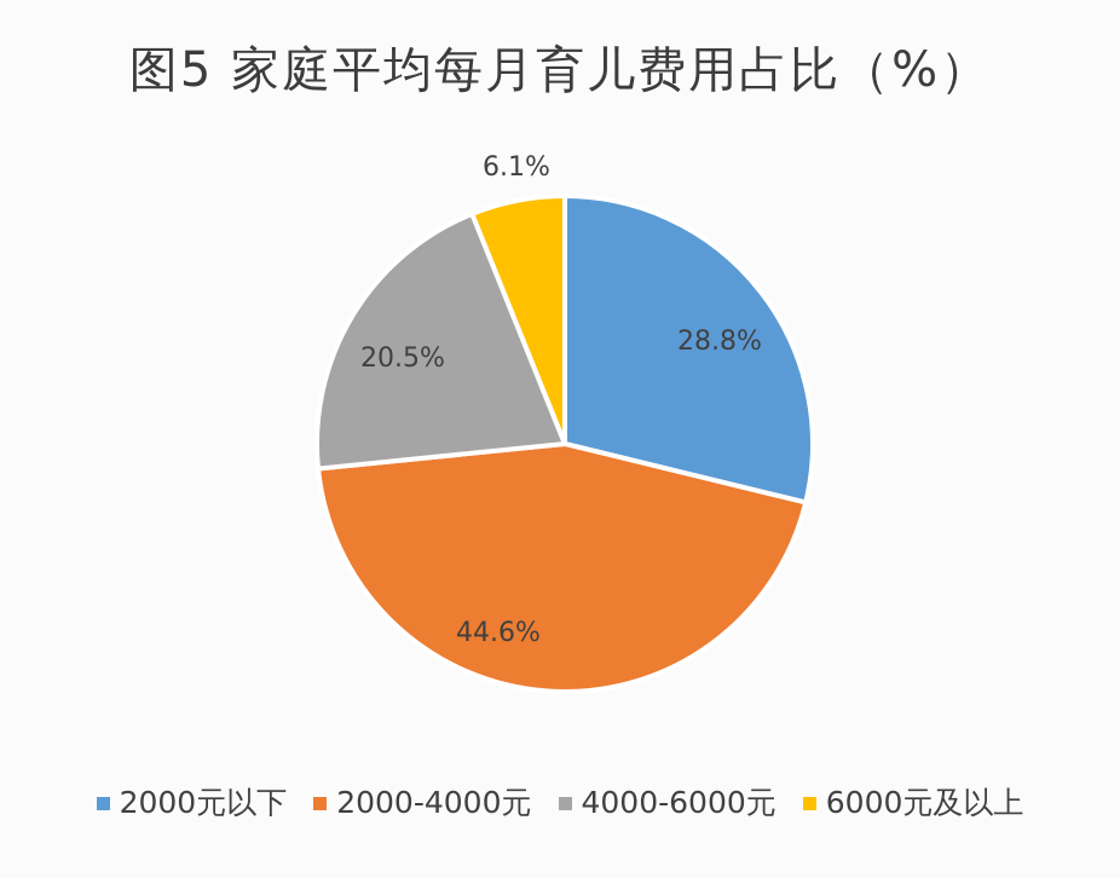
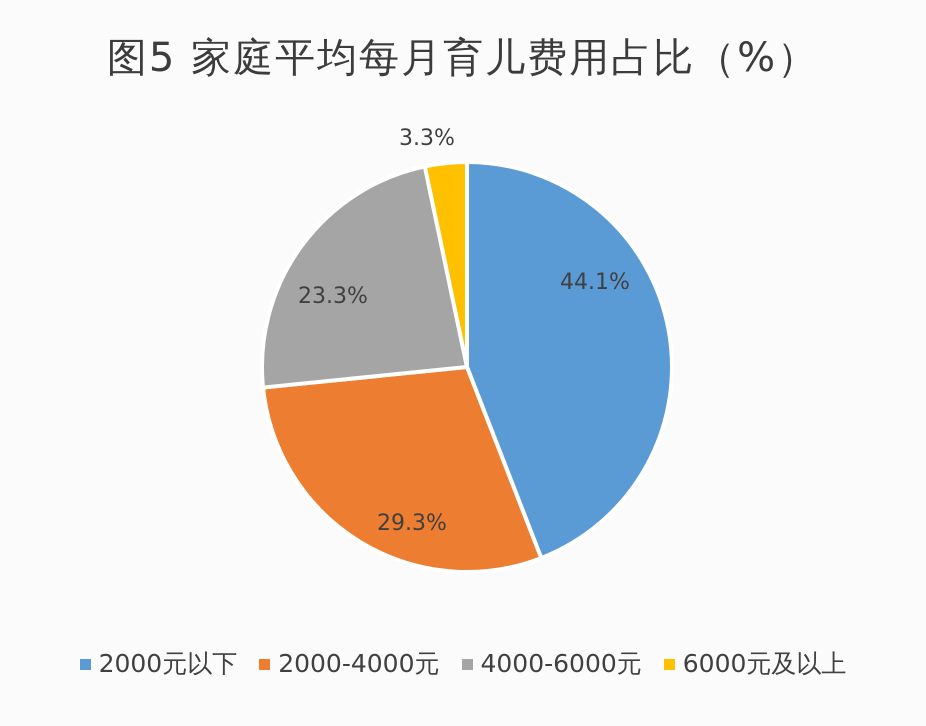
2000元以下: 28.8% -> 44.1%
2000-4000元: 44.6% -> 29.3%
4000-6000元: 20.5% -> 23.3%
6000元及以上: 6.1% -> 3.3%
